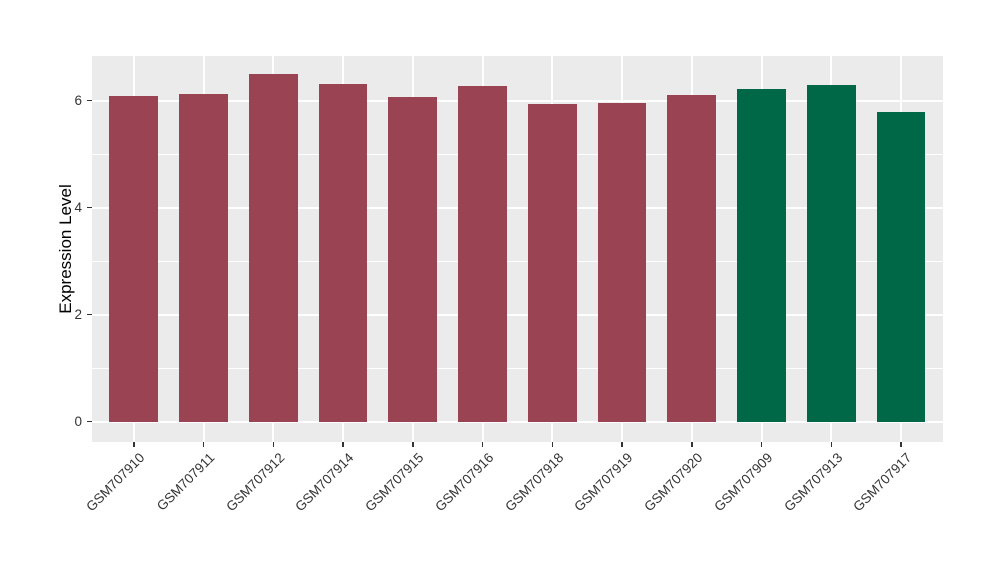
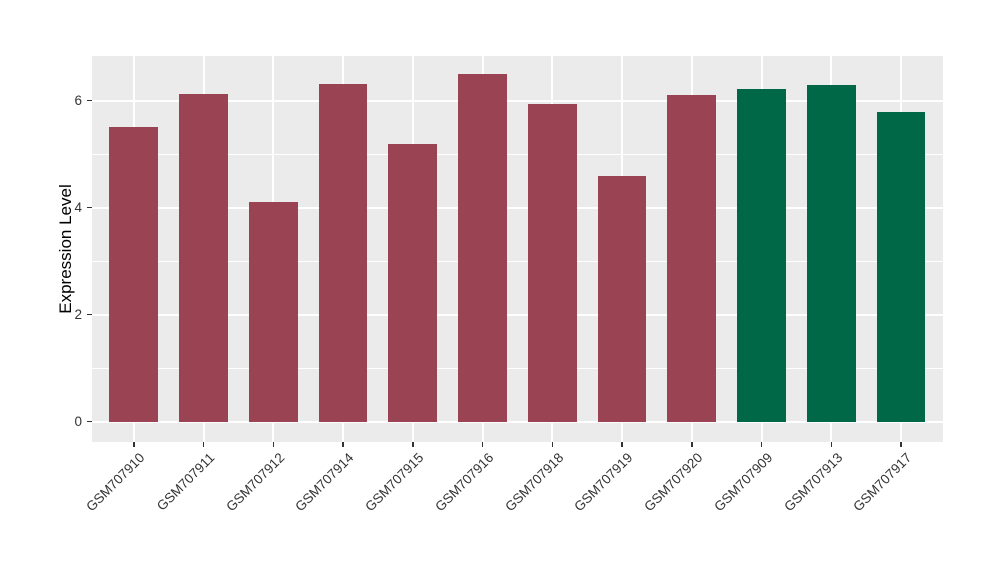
GSM707910: 6.1 -> 5.5
GSM707912: 6.5 -> 4.1
GSM707915: 6.1 -> 5.2
GSM707916: 6.3 -> 6.5
GSM707919: 6.0 -> 4.6
